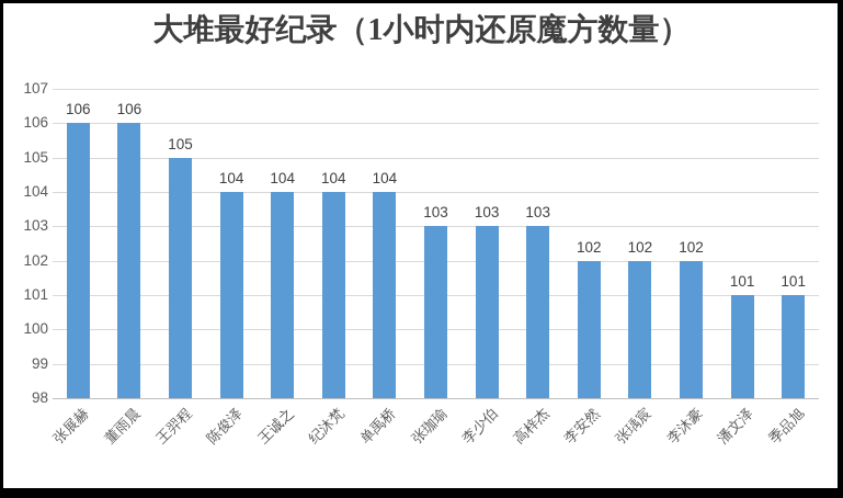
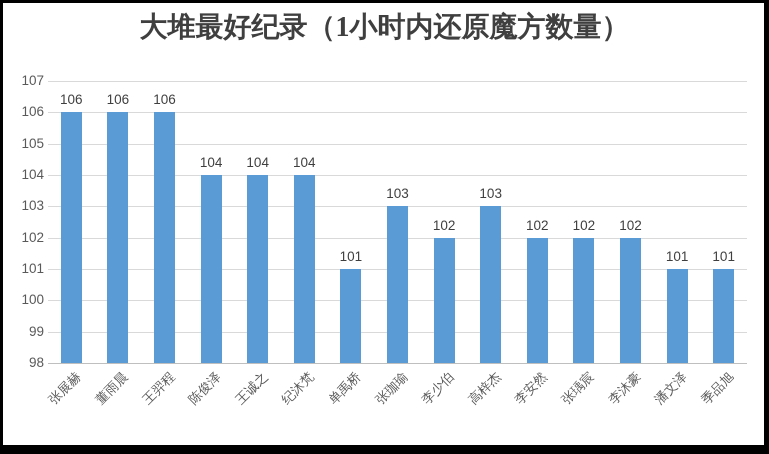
王羿程: 105 -> 106
单禹桥: 104 -> 101
李少伯: 103 -> 102
